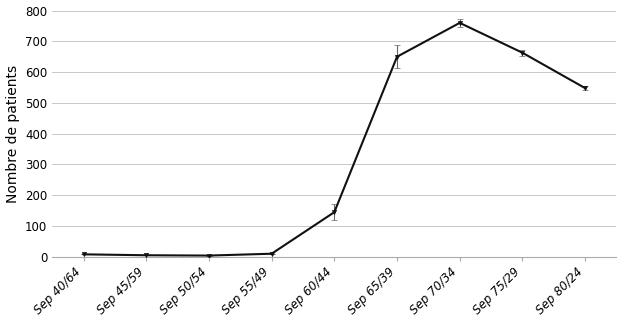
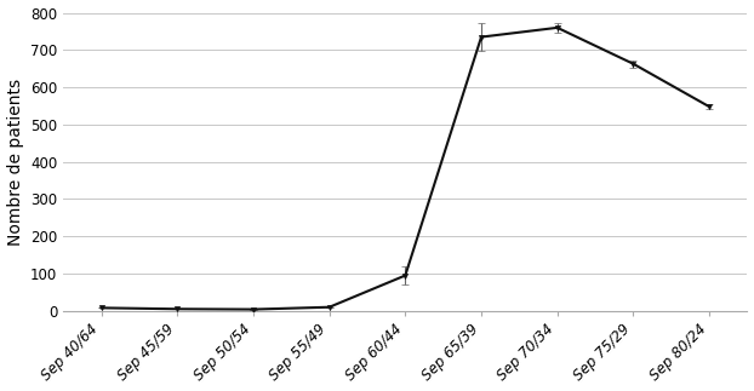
Sep 60/44: 145 -> 95
Sep 65/39: 650 -> 735
